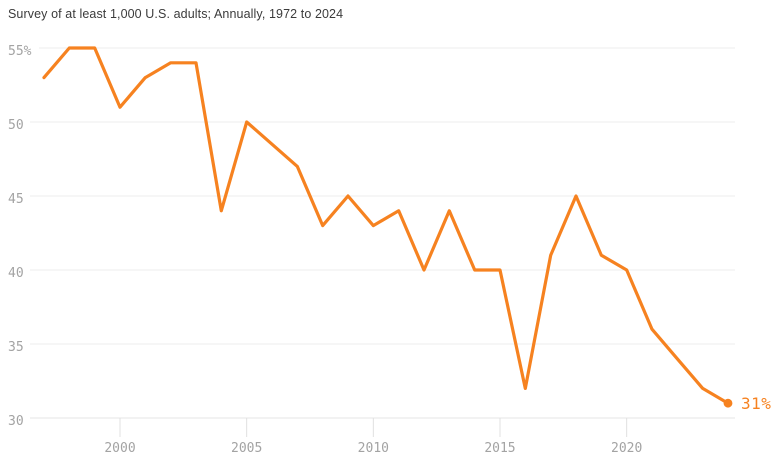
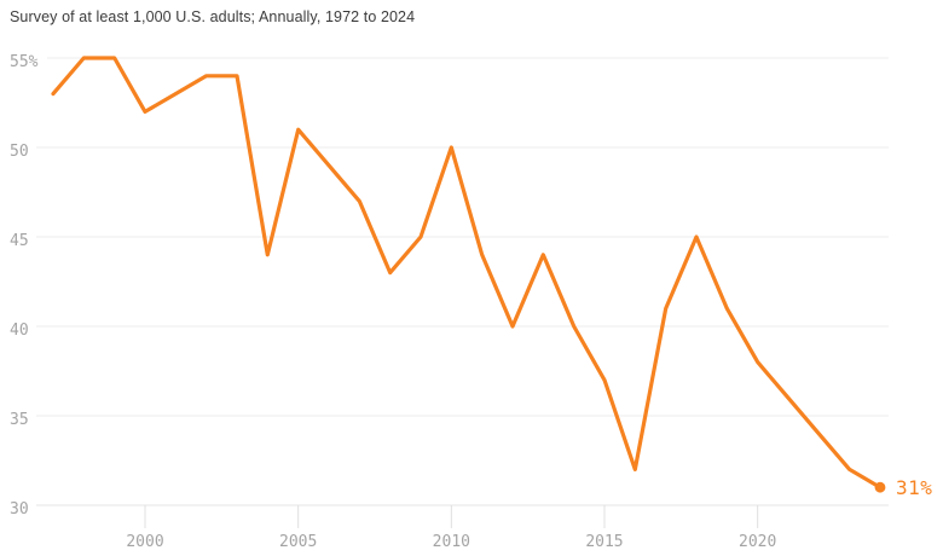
2000: 51% -> 52%
2005: 50% -> 51%
2010: 43% -> 50%
2015: 40% -> 37%
2020: 40% -> 38%
